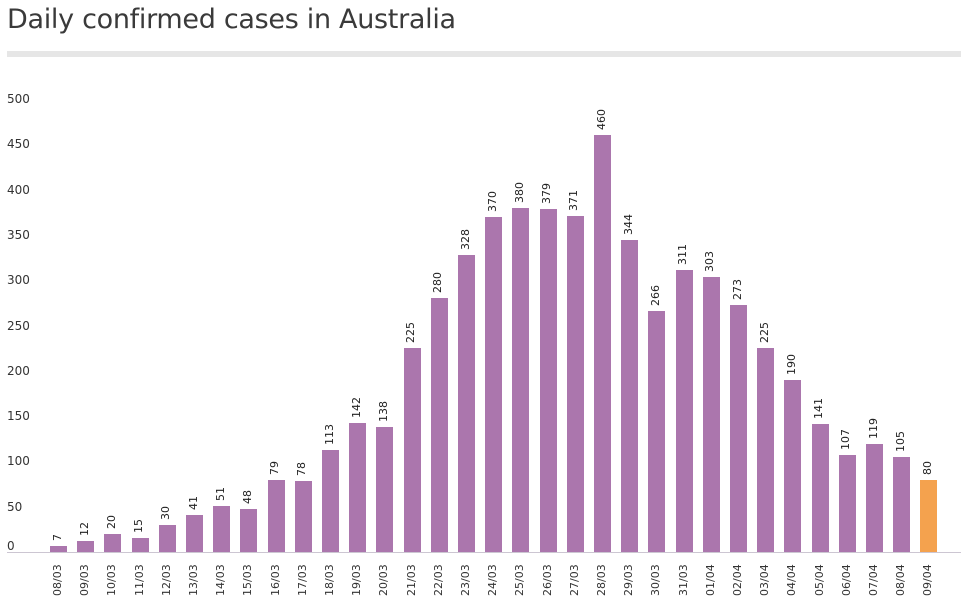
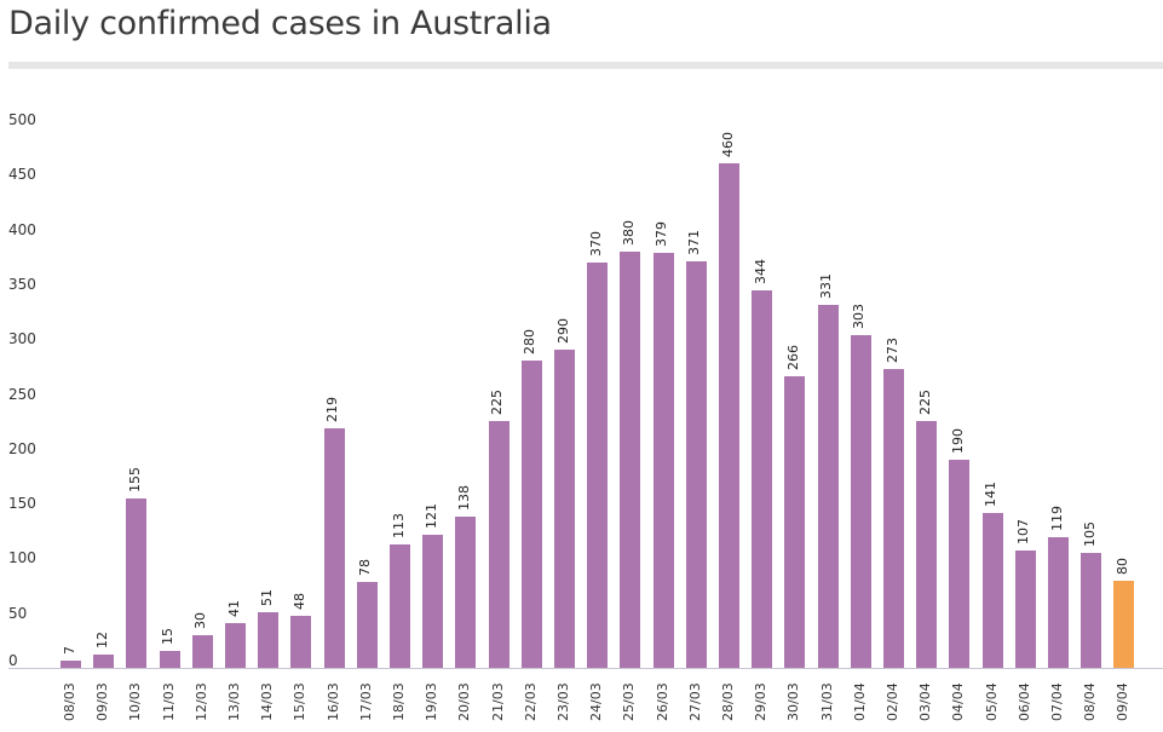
10/03: 20 -> 155
16/03: 79 -> 219
19/03: 142 -> 121
23/03: 328 -> 290
31/03: 311 -> 331
